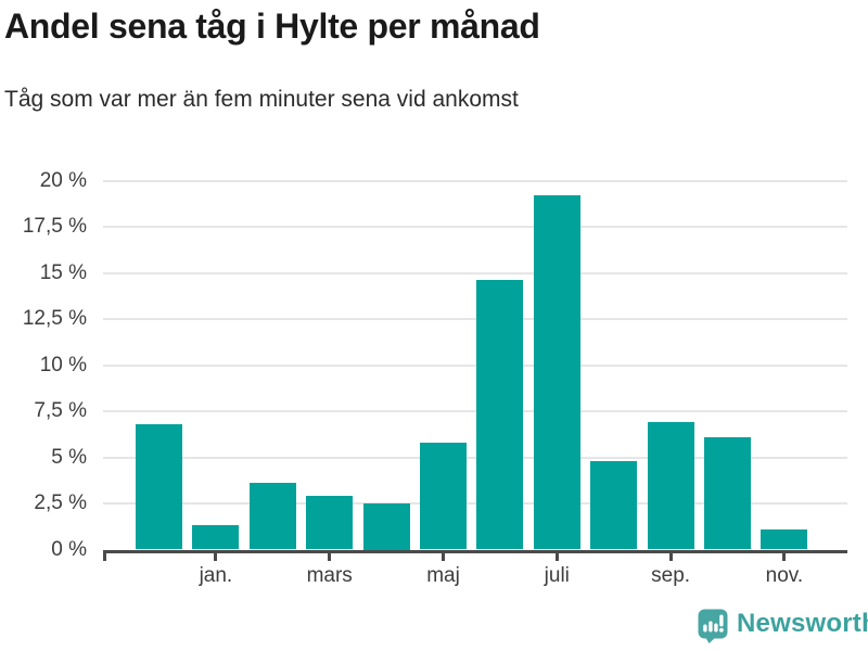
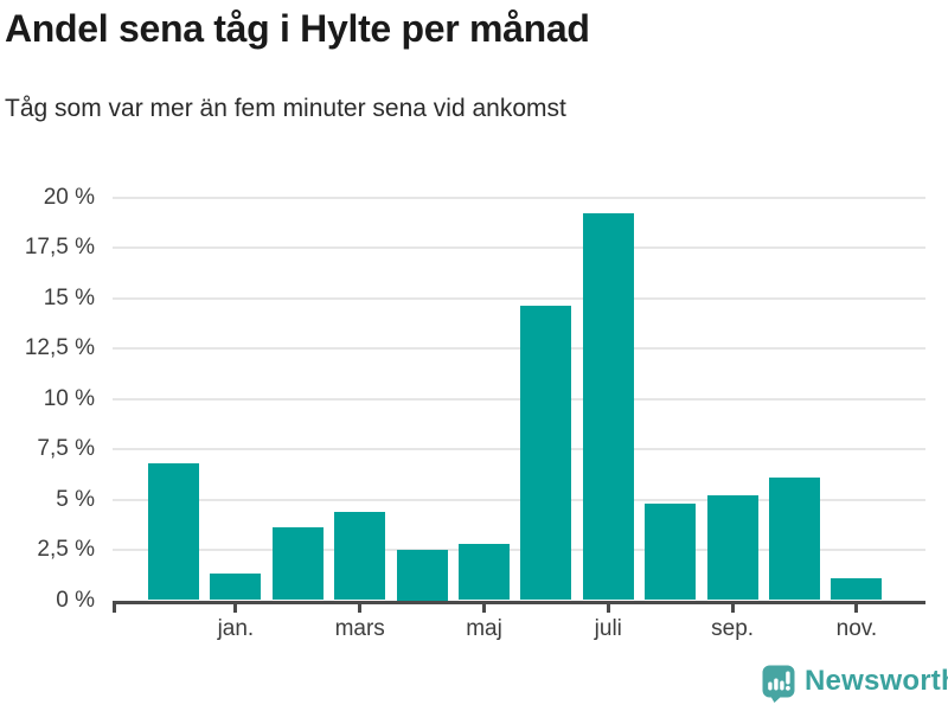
mars: 2.9% -> 4.4%
maj: 5.8% -> 2.8%
sep.: 6.9% -> 5.2%
